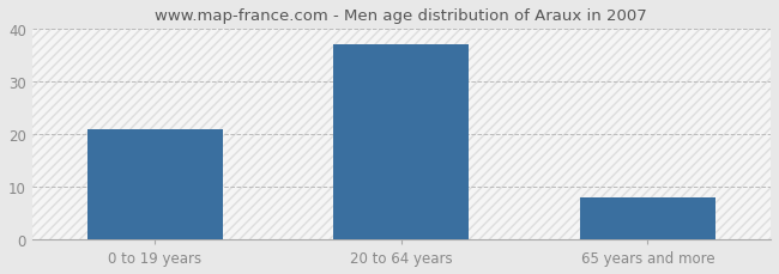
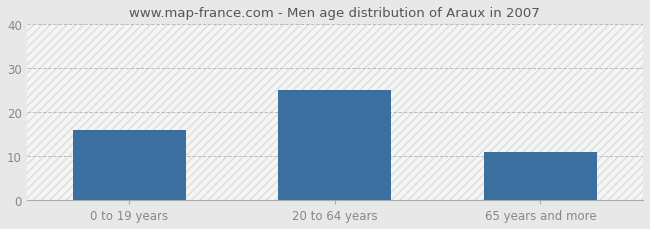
0 to 19 years: 21 -> 16
20 to 64 years: 37 -> 25
65 years and more: 8 -> 11
